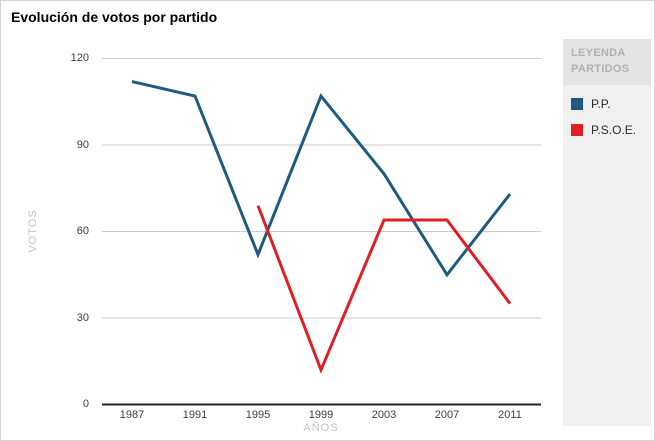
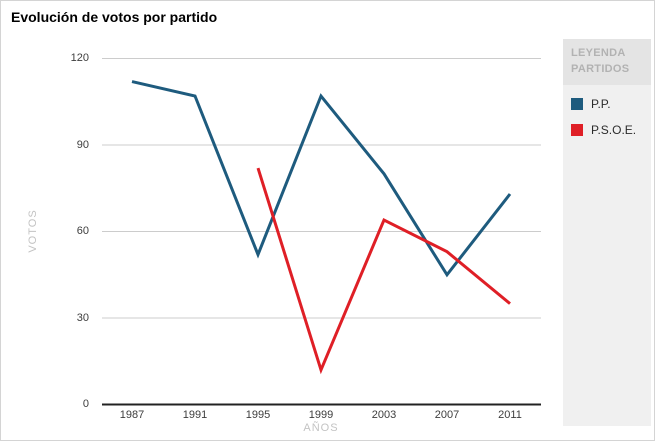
P.S.O.E./1995: 69 -> 82
P.S.O.E./2007: 64 -> 53
